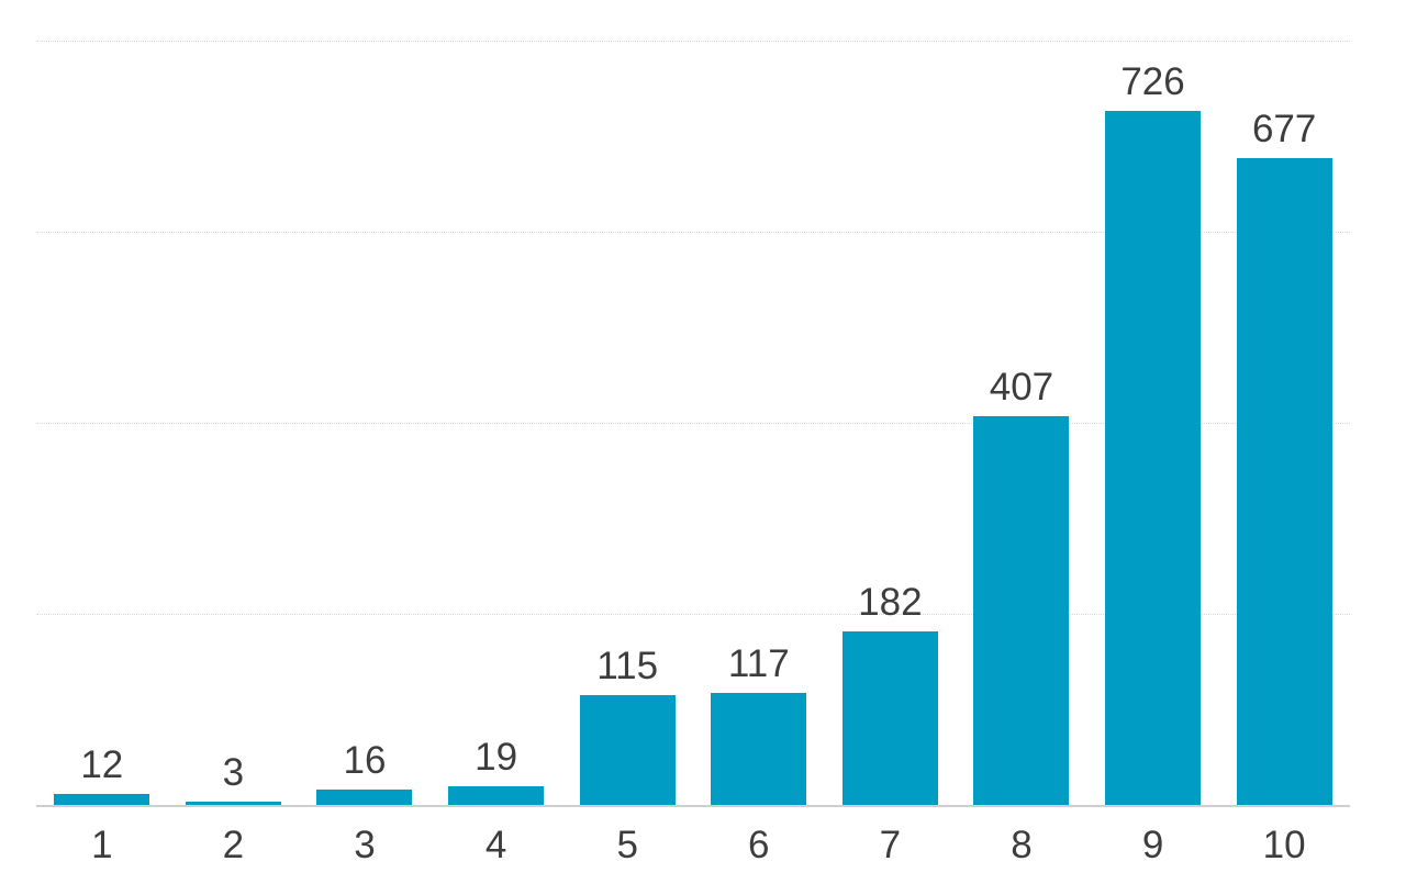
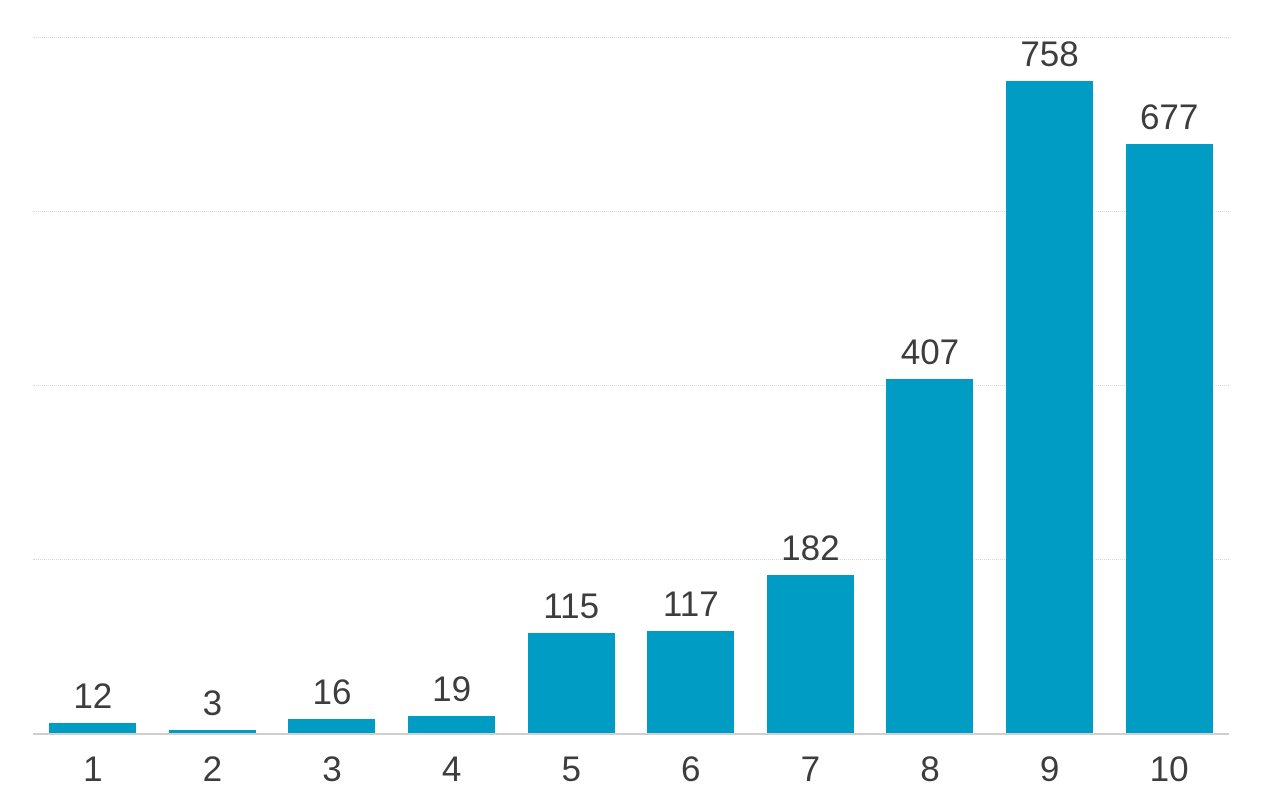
9: 726 -> 758
